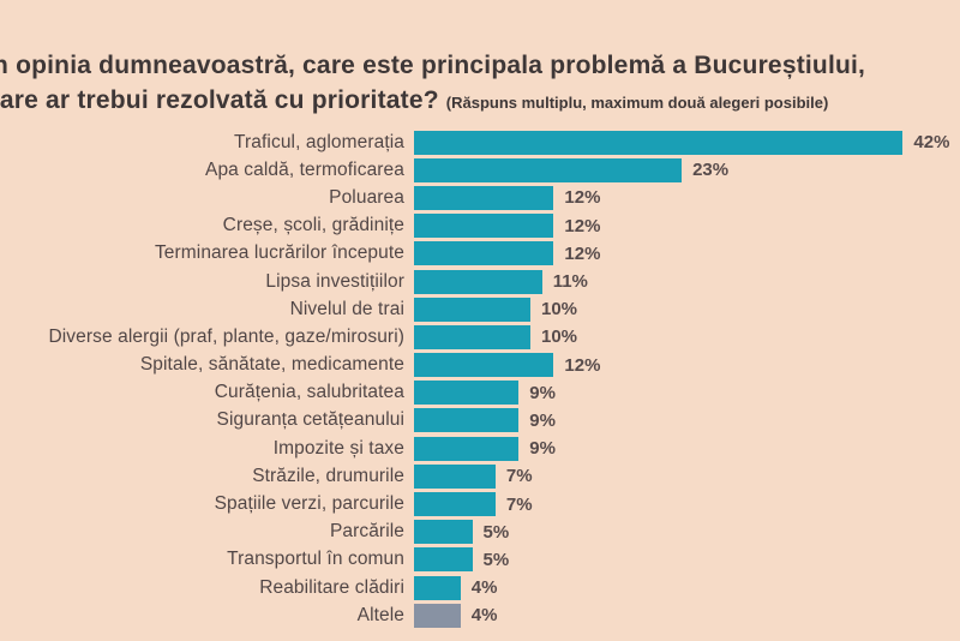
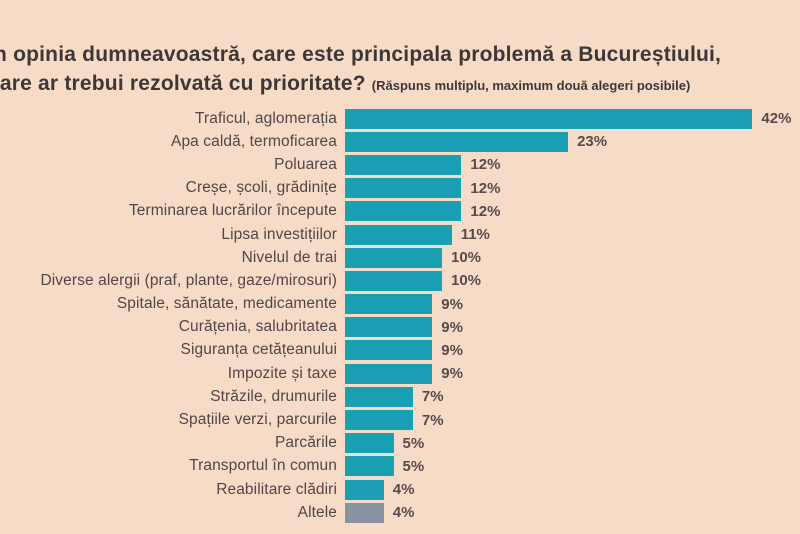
Spitale, sănătate, medicamente: 12% -> 9%
